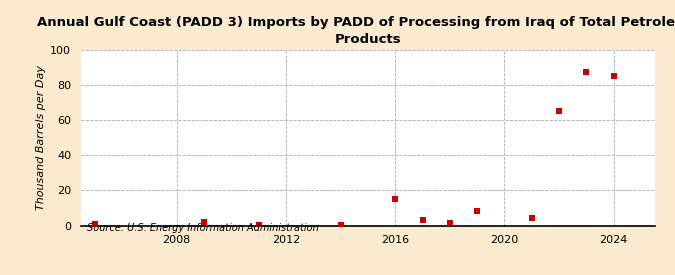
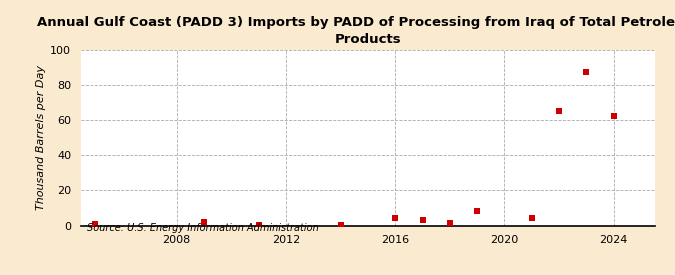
2016: 15 -> 4
2024: 85 -> 62
